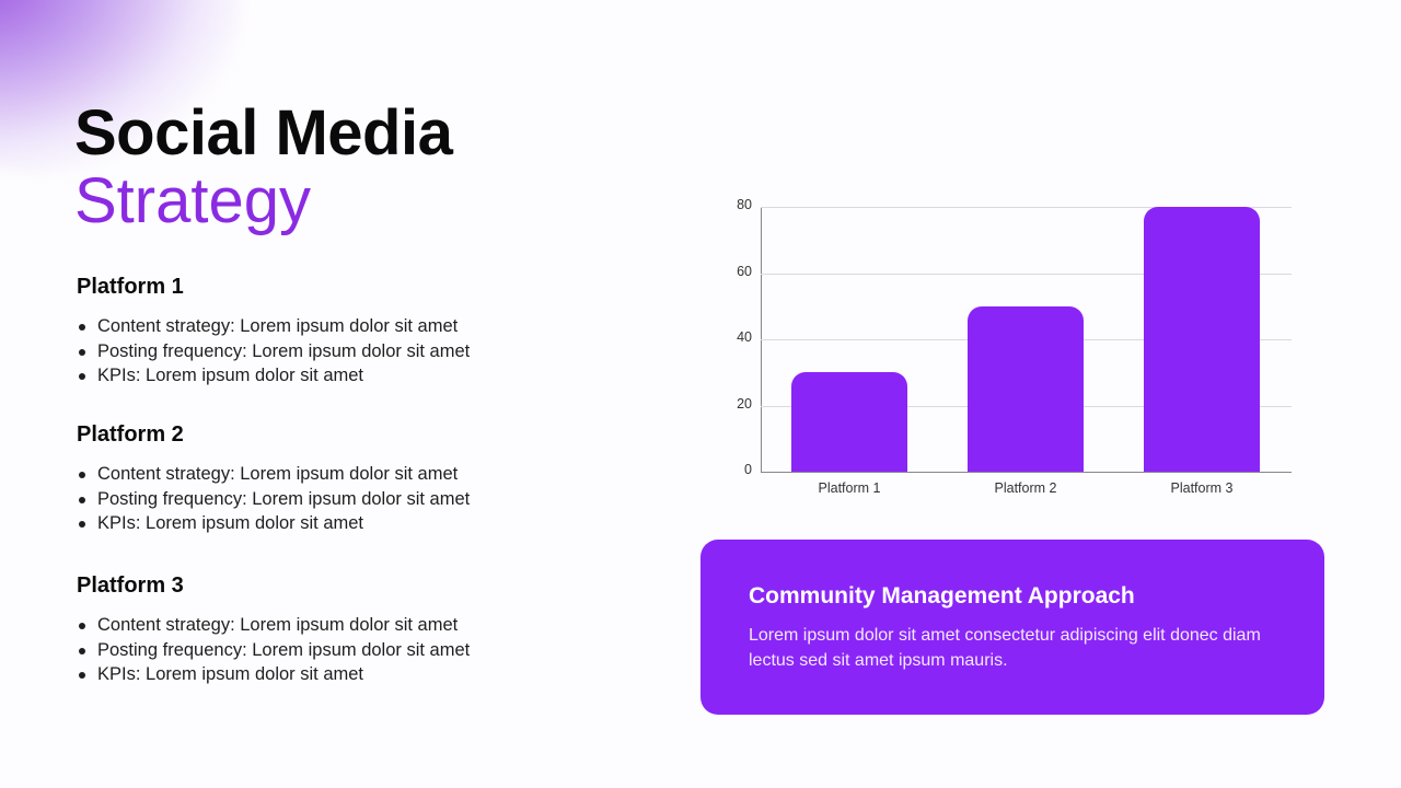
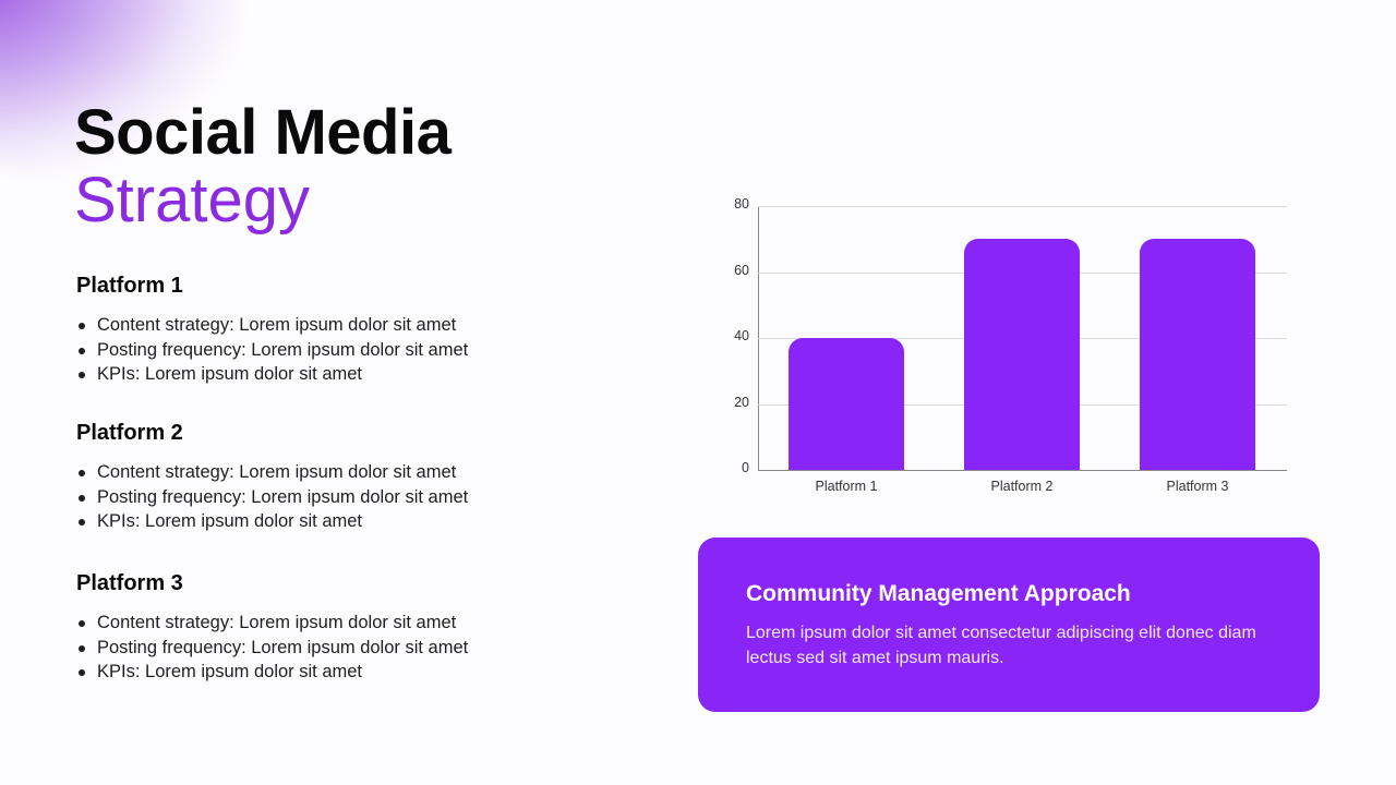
Platform 1: 30 -> 40
Platform 2: 50 -> 70
Platform 3: 80 -> 70
